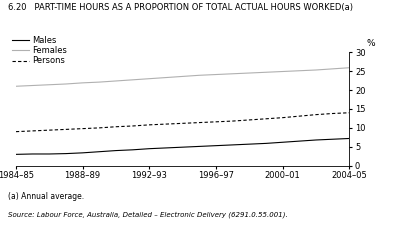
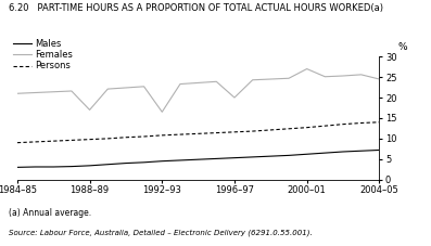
Females/1988–89: 21.9 -> 17.0
Females/1992–93: 23.0 -> 16.5
Females/1996–97: 24.1 -> 20.0
Females/2000–01: 24.9 -> 27.0
Females/2004–05: 25.9 -> 24.5
